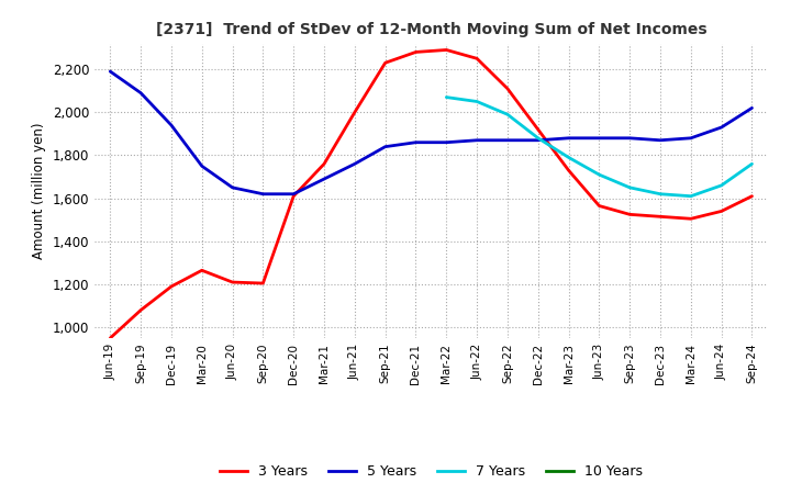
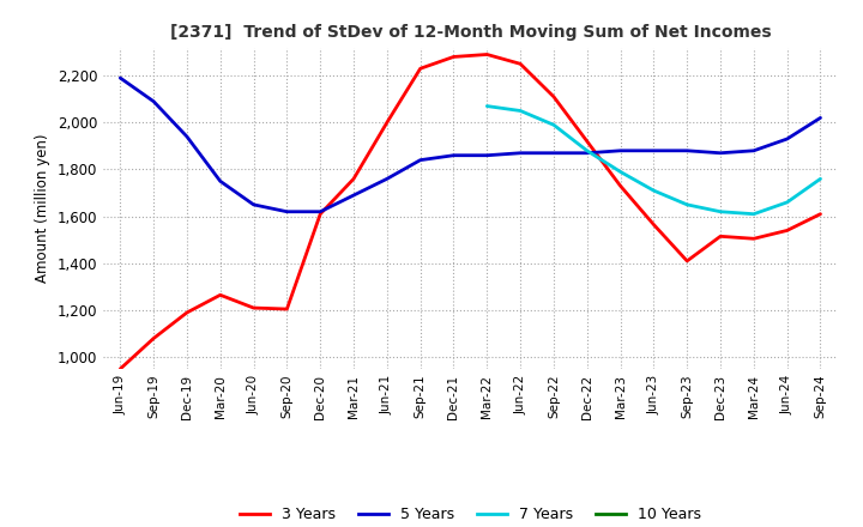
3 Years/Sep-23: 1,520 -> 1,410
